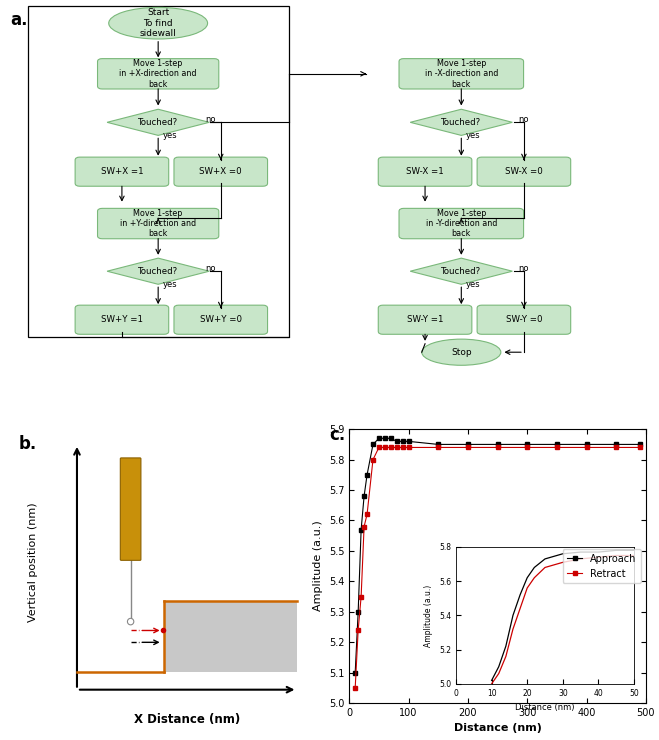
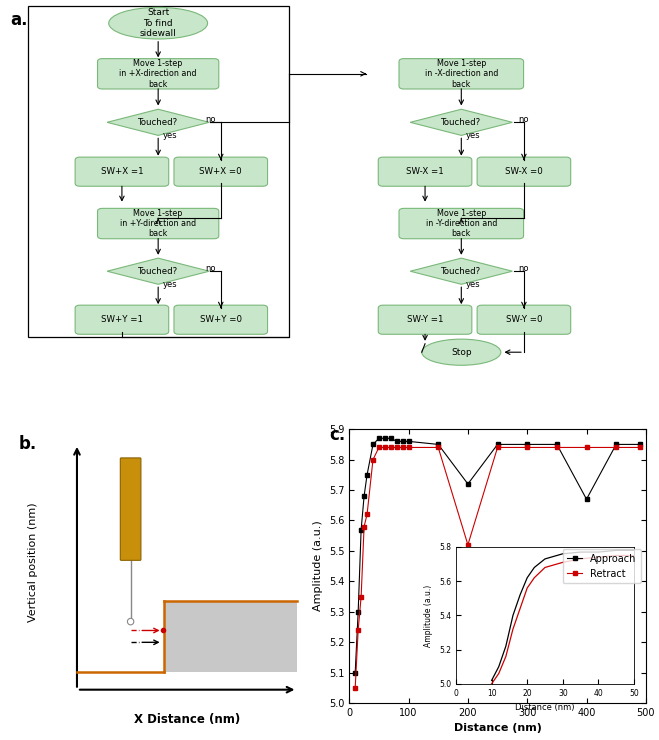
Approach/200: 5.85 -> 5.72
Retract/200: 5.84 -> 5.52
Approach/400: 5.85 -> 5.67
